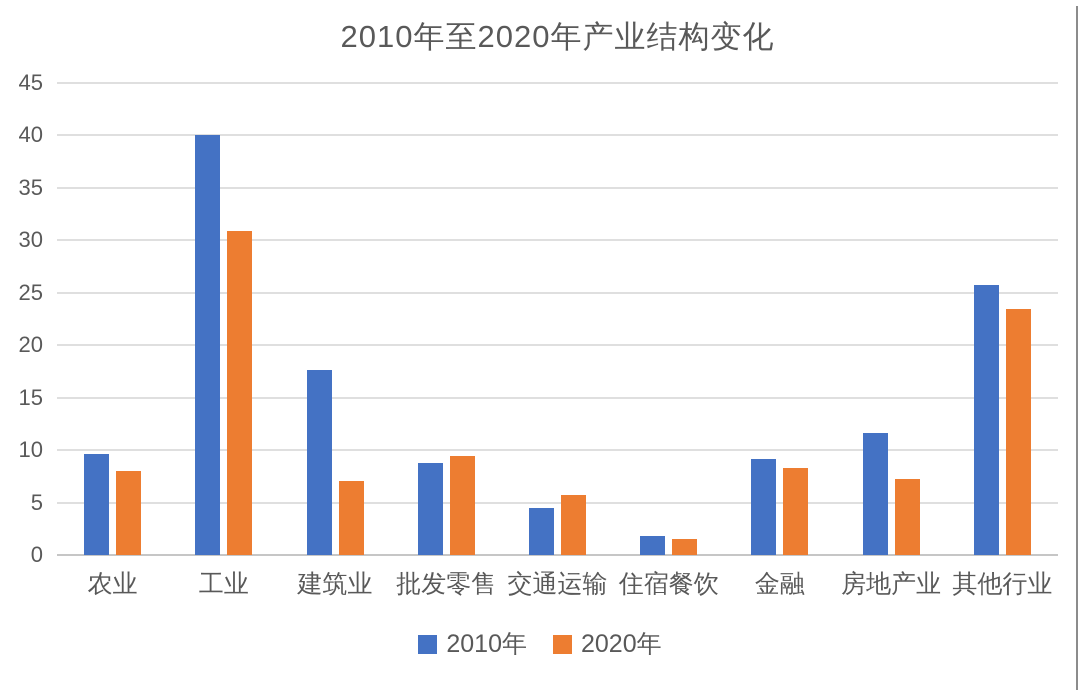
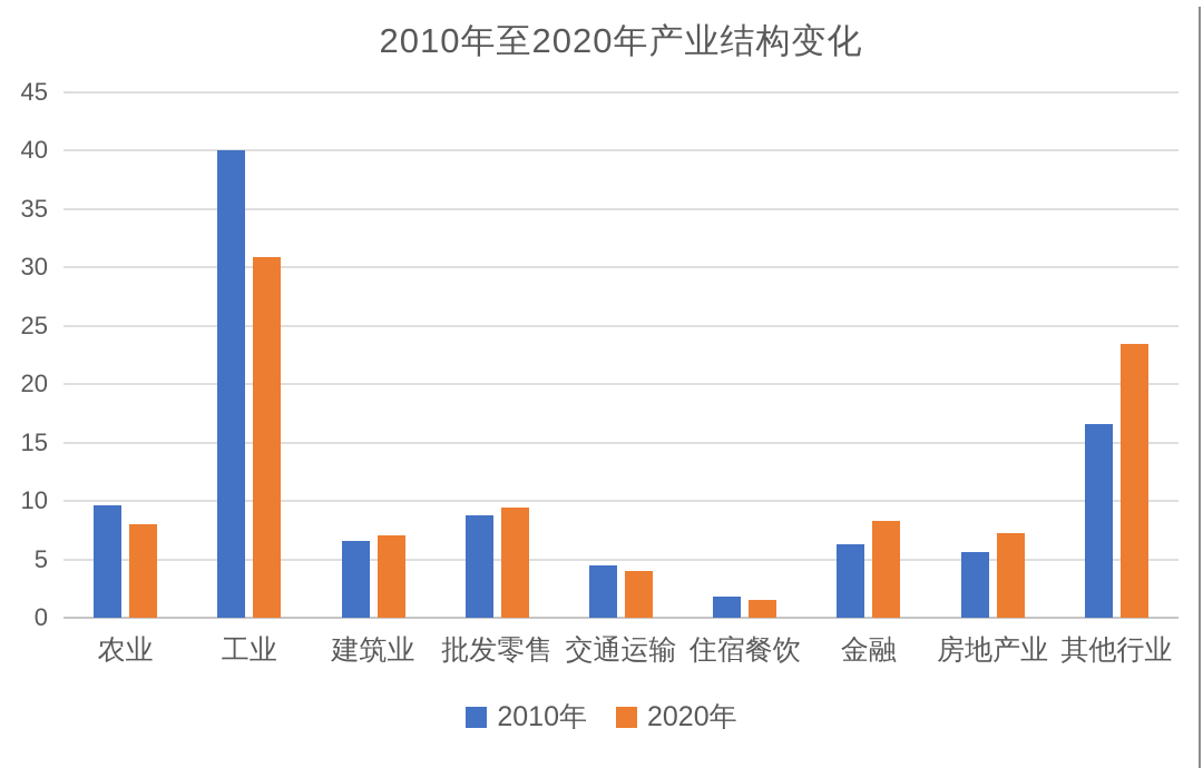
2010年/建筑业: 17.6 -> 6.6
2020年/交通运输: 5.7 -> 4.0
2010年/金融: 9.2 -> 6.3
2010年/房地产业: 11.6 -> 5.6
2010年/其他行业: 25.7 -> 16.6
